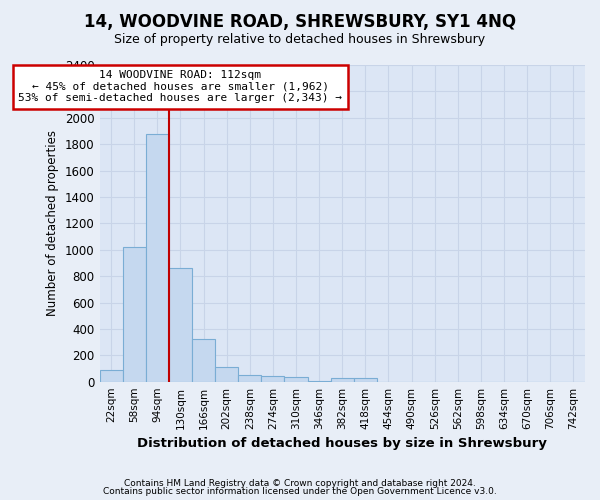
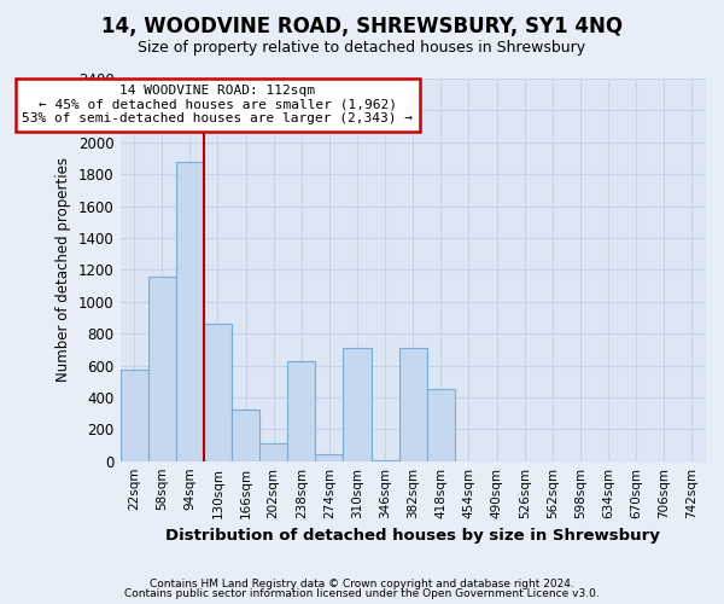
22sqm: 90 -> 570
58sqm: 1020 -> 1160
238sqm: 50 -> 630
310sqm: 40 -> 710
382sqm: 20 -> 710
418sqm: 20 -> 450
